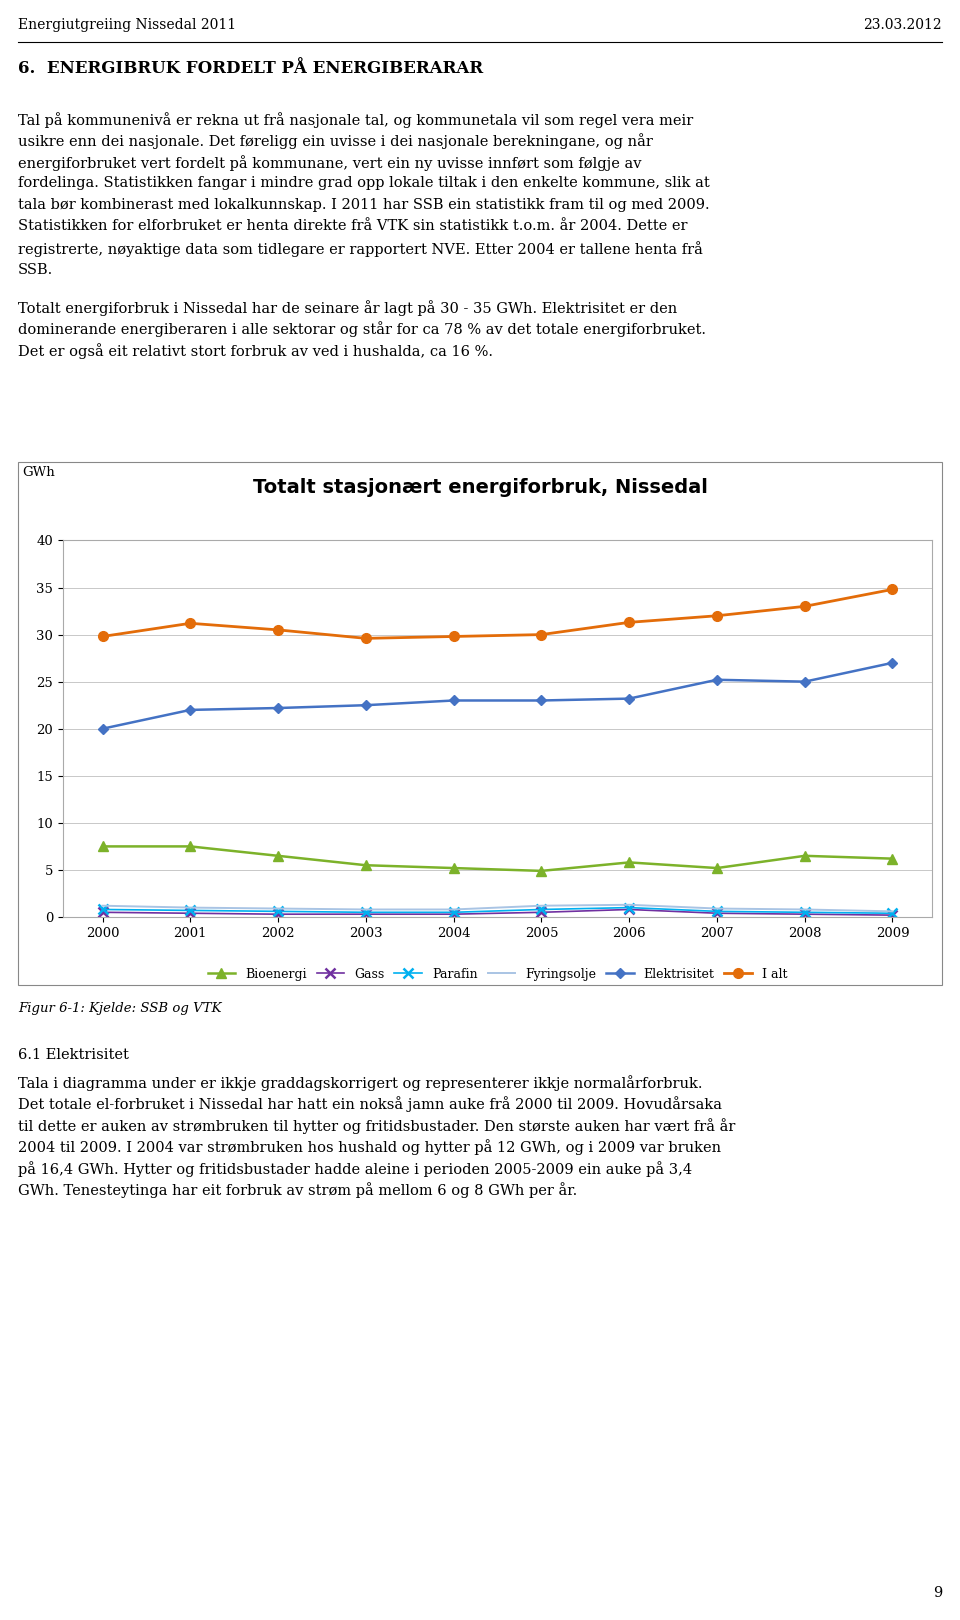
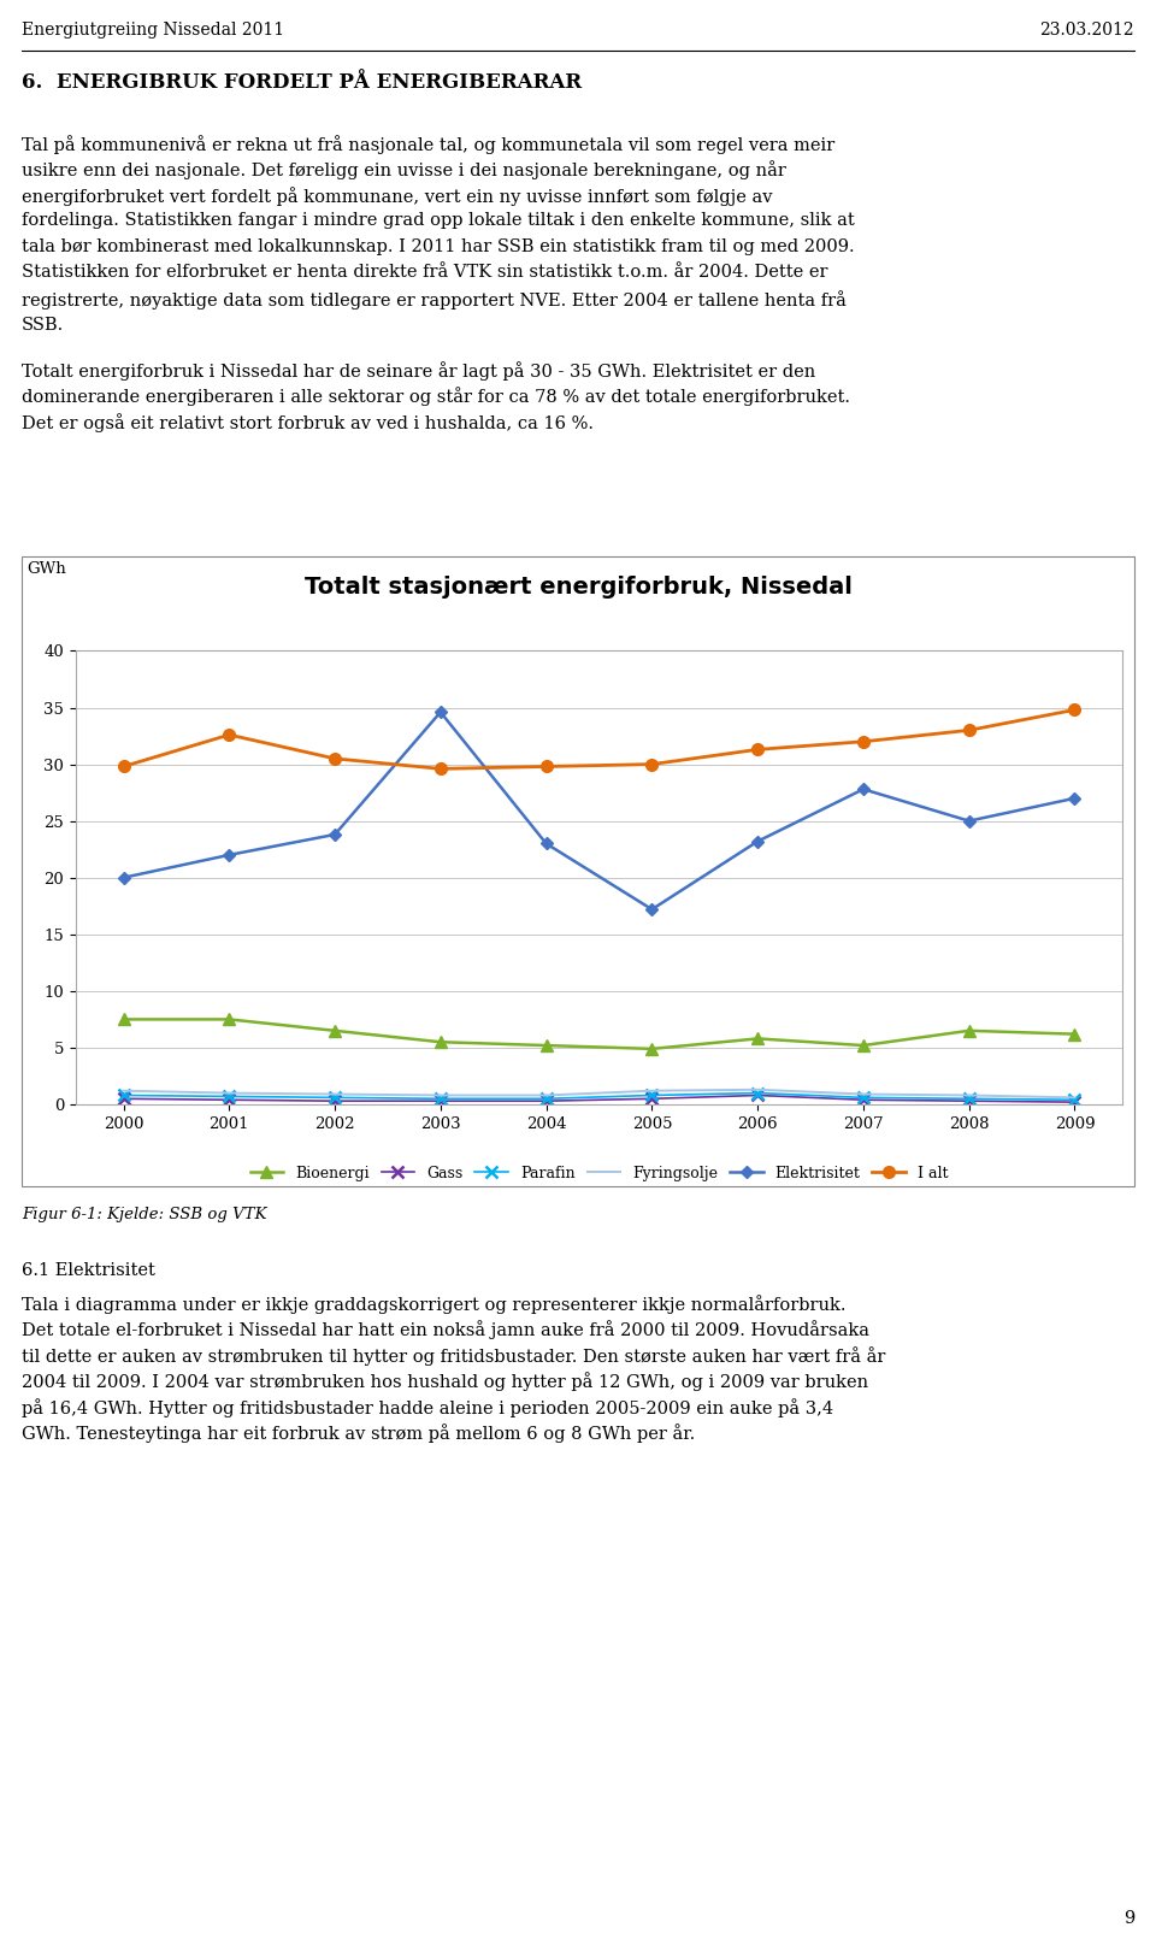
I alt/2001: 31.2 -> 32.6
Elektrisitet/2002: 22.2 -> 23.8
Elektrisitet/2003: 22.5 -> 34.6
Elektrisitet/2005: 23.0 -> 17.2
Elektrisitet/2007: 25.2 -> 27.8
